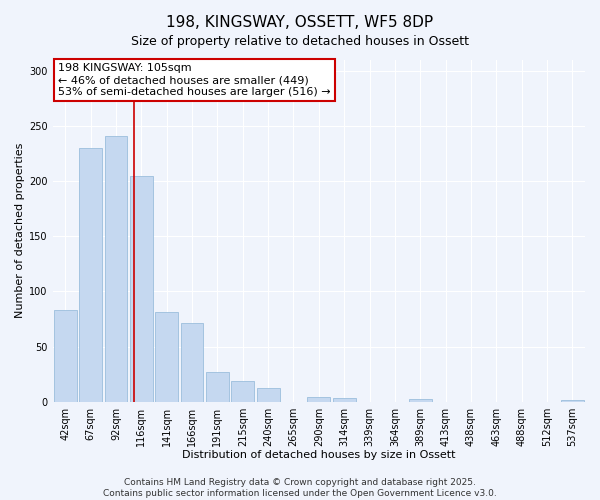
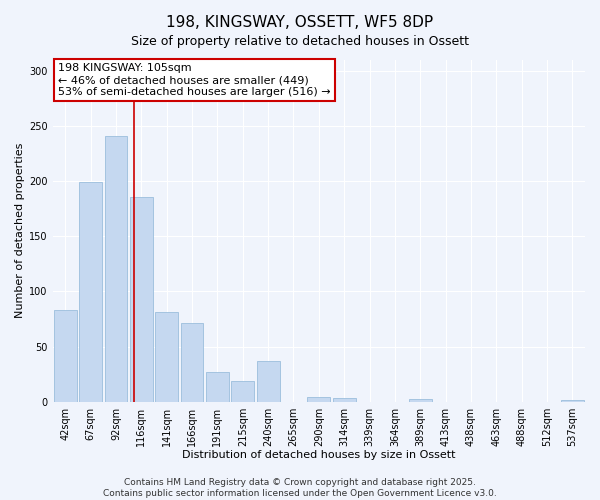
67sqm: 230 -> 199
116sqm: 205 -> 186
240sqm: 12 -> 37
